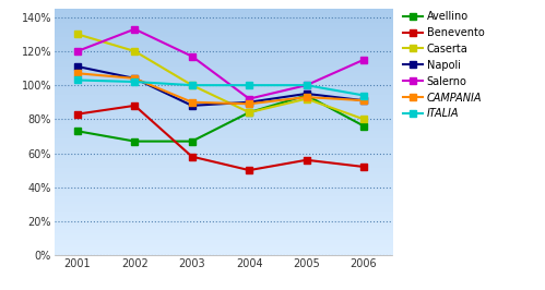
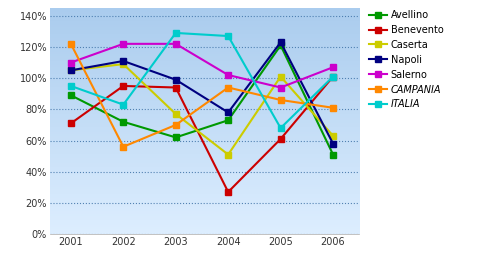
Avellino/2001: 73% -> 89%
Benevento/2001: 83% -> 71%
Caserta/2001: 130% -> 105%
Napoli/2001: 111% -> 105%
Salerno/2001: 120% -> 110%
CAMPANIA/2001: 107% -> 122%
ITALIA/2001: 103% -> 95%
Avellino/2002: 67% -> 72%
Benevento/2002: 88% -> 95%
Caserta/2002: 120% -> 109%
Napoli/2002: 104% -> 111%
Salerno/2002: 133% -> 122%
CAMPANIA/2002: 104% -> 56%
ITALIA/2002: 102% -> 83%
Avellino/2003: 67% -> 62%
Benevento/2003: 58% -> 94%
Caserta/2003: 100% -> 77%
Napoli/2003: 88% -> 99%
Salerno/2003: 117% -> 122%
CAMPANIA/2003: 90% -> 70%
ITALIA/2003: 100% -> 129%
Avellino/2004: 84% -> 73%
Benevento/2004: 50% -> 27%
Caserta/2004: 84% -> 51%
Napoli/2004: 90% -> 78%
Salerno/2004: 92% -> 102%
CAMPANIA/2004: 89% -> 94%
ITALIA/2004: 100% -> 127%
Avellino/2005: 94% -> 121%
Benevento/2005: 56% -> 61%
Caserta/2005: 92% -> 101%
Napoli/2005: 95% -> 123%
Salerno/2005: 100% -> 94%
CAMPANIA/2005: 93% -> 86%
ITALIA/2005: 100% -> 68%
Avellino/2006: 76% -> 51%
Benevento/2006: 52% -> 101%
Caserta/2006: 80% -> 63%
Napoli/2006: 91% -> 58%
Salerno/2006: 115% -> 107%
CAMPANIA/2006: 91% -> 81%
ITALIA/2006: 94% -> 101%
